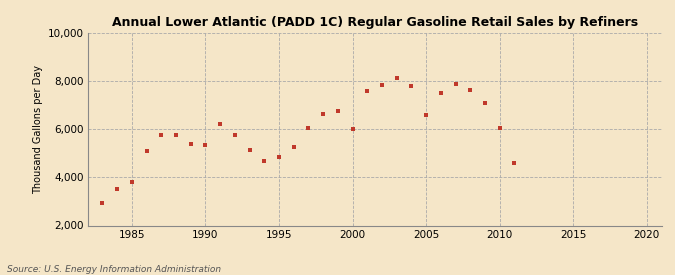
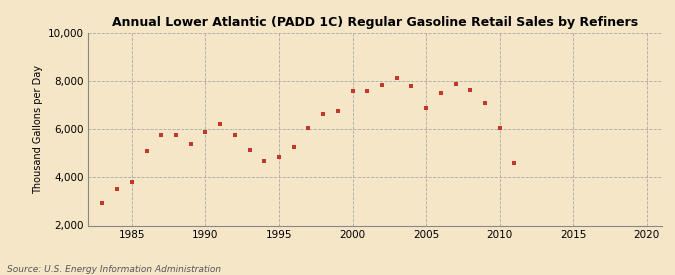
1990: 5,350 -> 5,900
2000: 6,000 -> 7,600
2005: 6,600 -> 6,900
